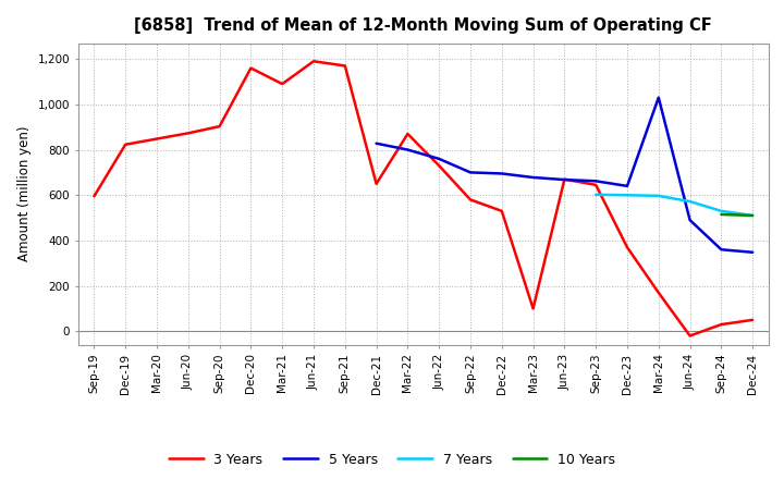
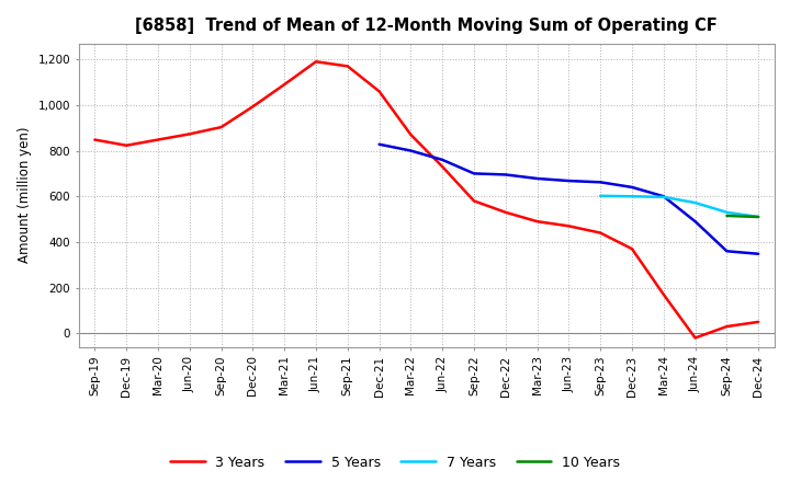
3 Years/Sep-19: 595 -> 848
3 Years/Dec-20: 1,160 -> 993
3 Years/Dec-21: 650 -> 1,060
3 Years/Mar-23: 100 -> 490
3 Years/Jun-23: 670 -> 470
3 Years/Sep-23: 645 -> 440
5 Years/Mar-24: 1,030 -> 600
